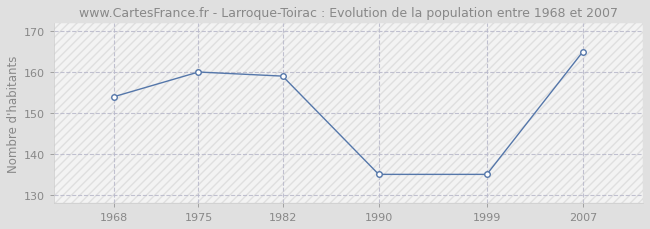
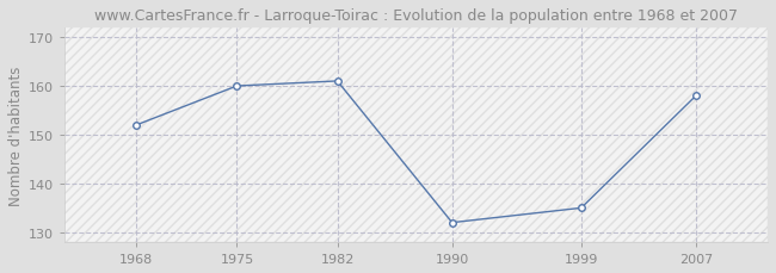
1968: 154 -> 152
1982: 159 -> 161
1990: 135 -> 132
2007: 165 -> 158
